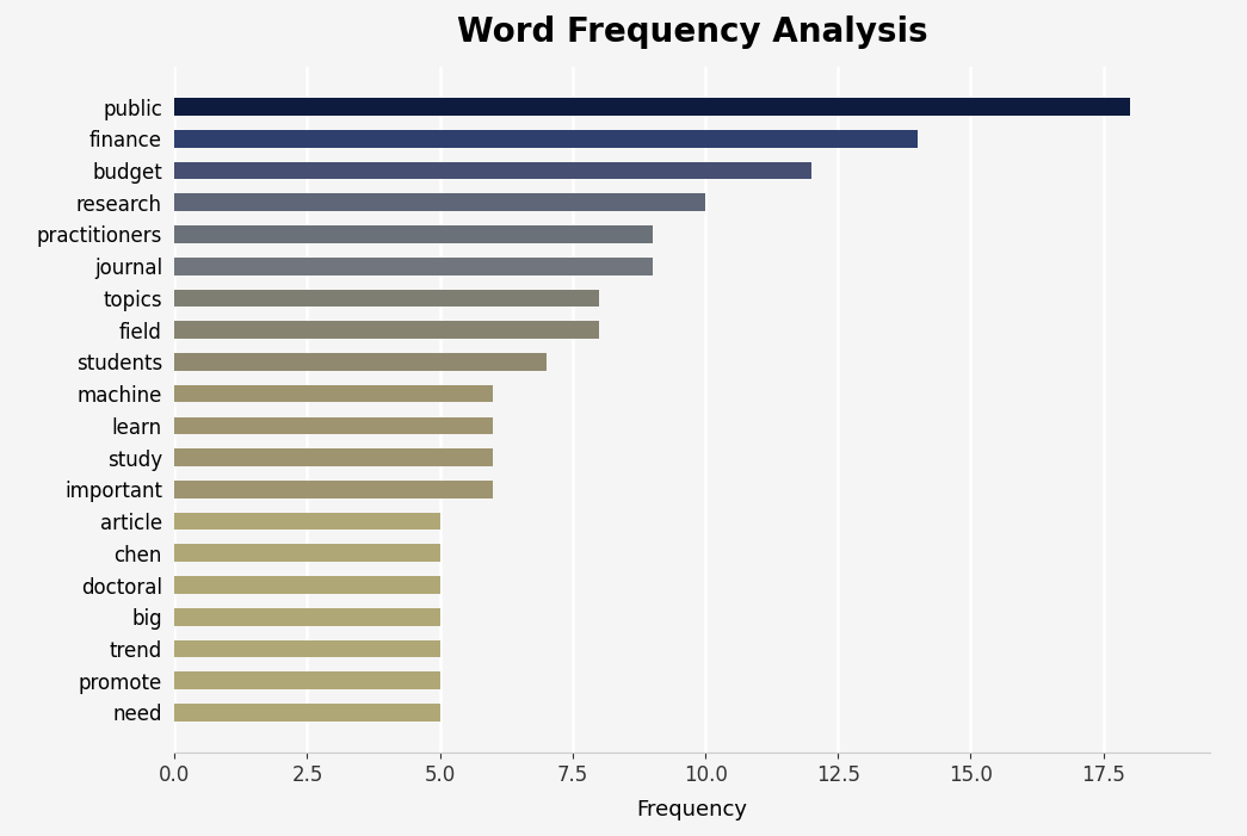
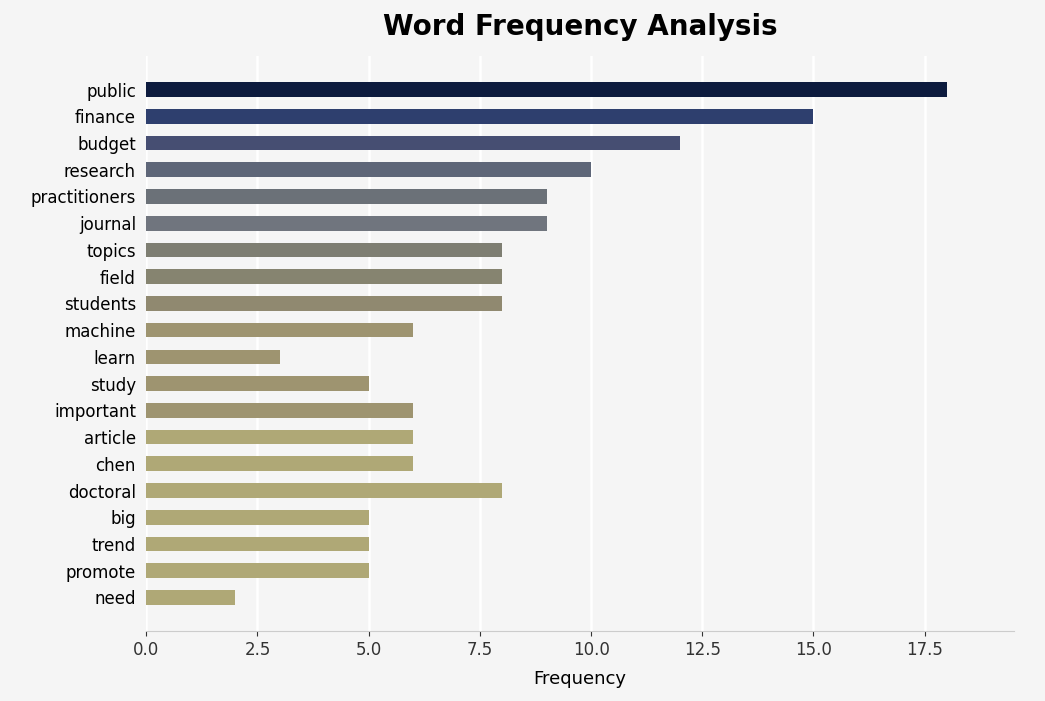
finance: 14 -> 15
students: 7 -> 8
learn: 6 -> 3
study: 6 -> 5
article: 5 -> 6
chen: 5 -> 6
doctoral: 5 -> 8
need: 5 -> 2
